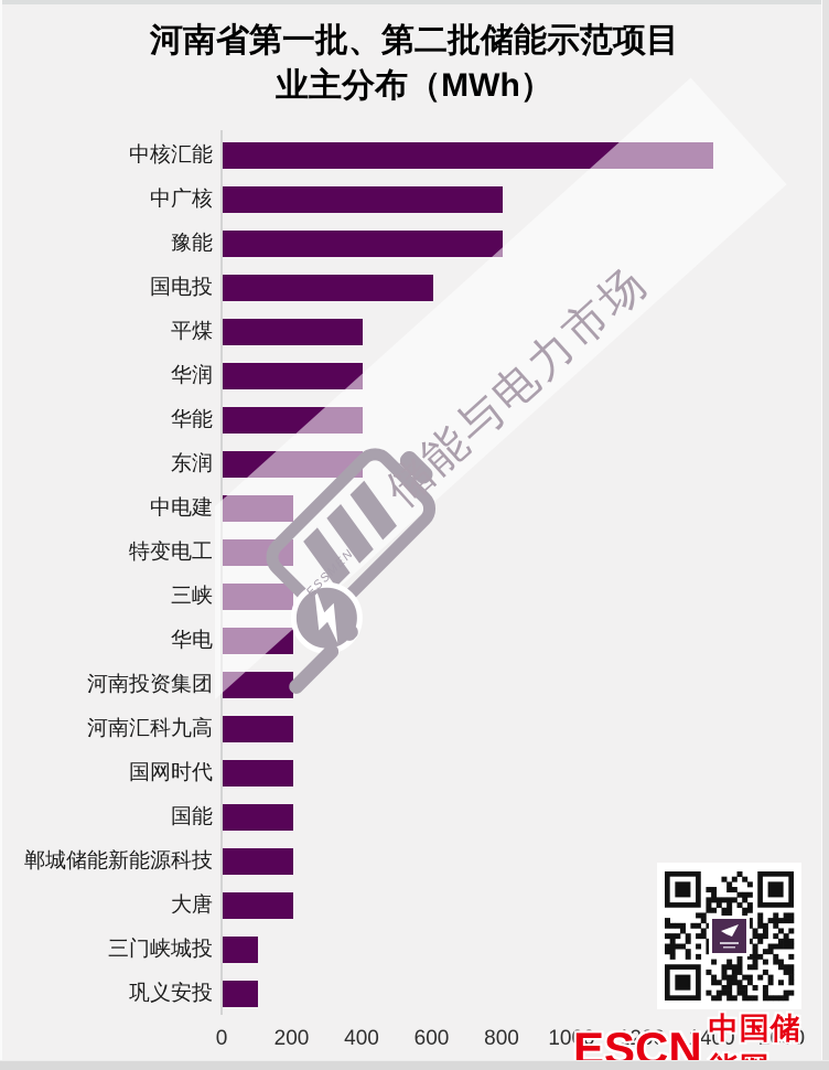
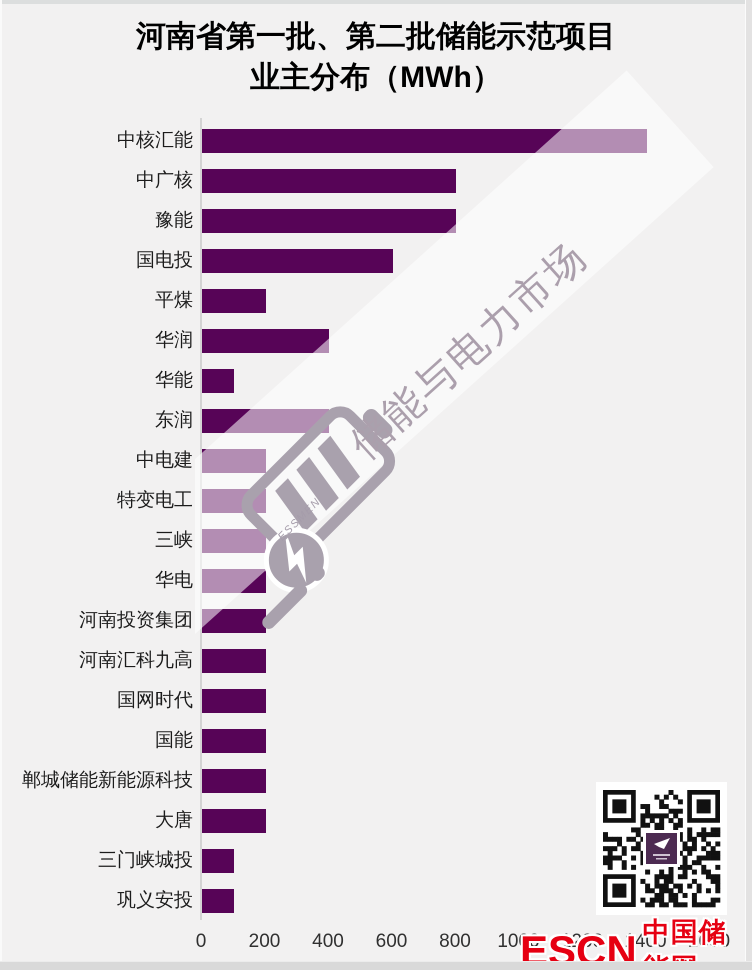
平煤: 400 -> 200
华能: 400 -> 100
